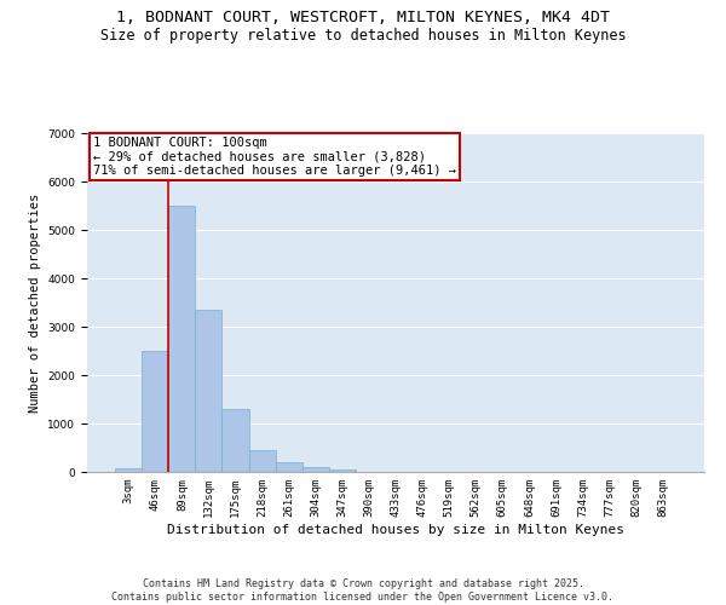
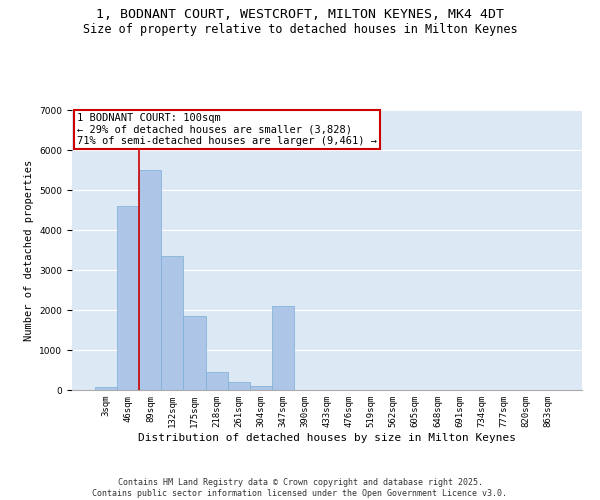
46sqm: 2500 -> 4600
175sqm: 1300 -> 1850
347sqm: 60 -> 2100
